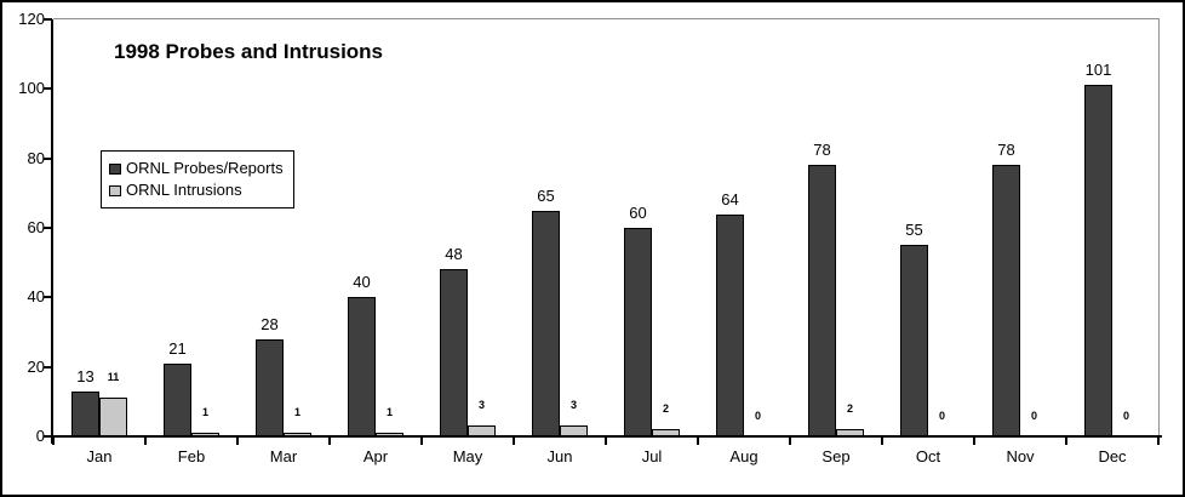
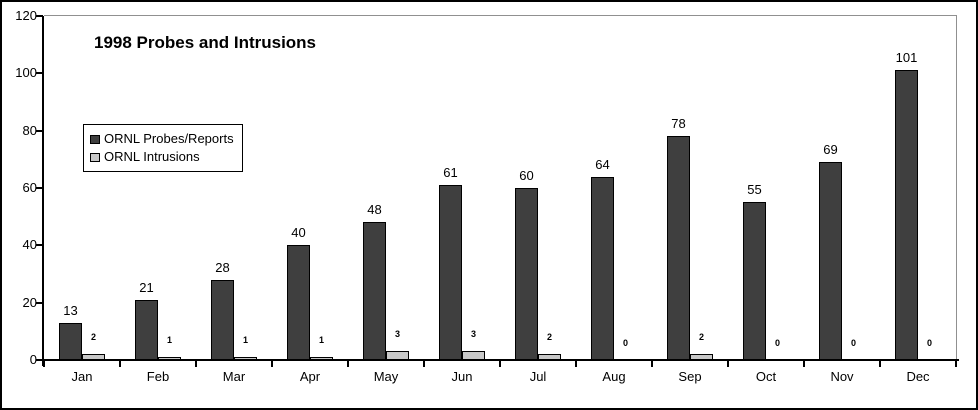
ORNL Intrusions/Jan: 11 -> 2
ORNL Probes/Reports/Jun: 65 -> 61
ORNL Probes/Reports/Nov: 78 -> 69
